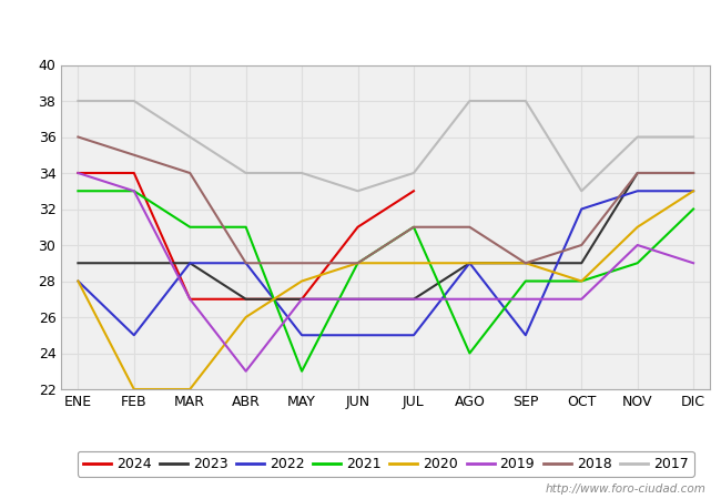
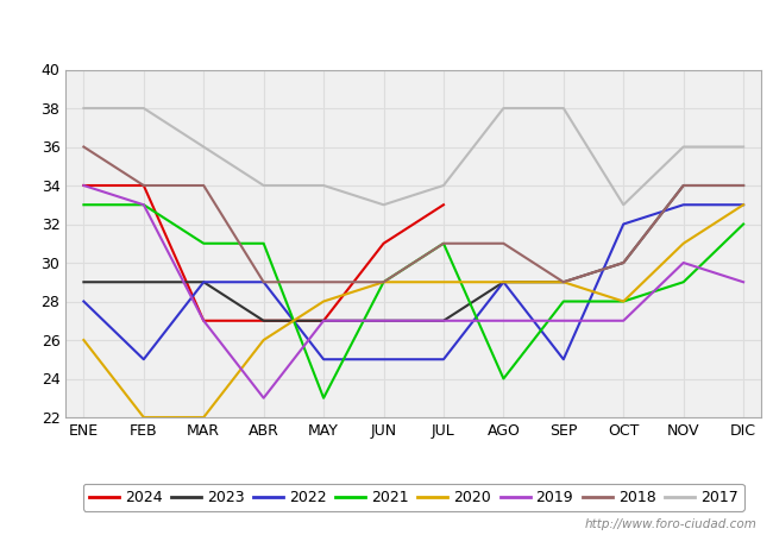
2020/ENE: 28 -> 26
2018/FEB: 35 -> 34
2023/OCT: 29 -> 30
